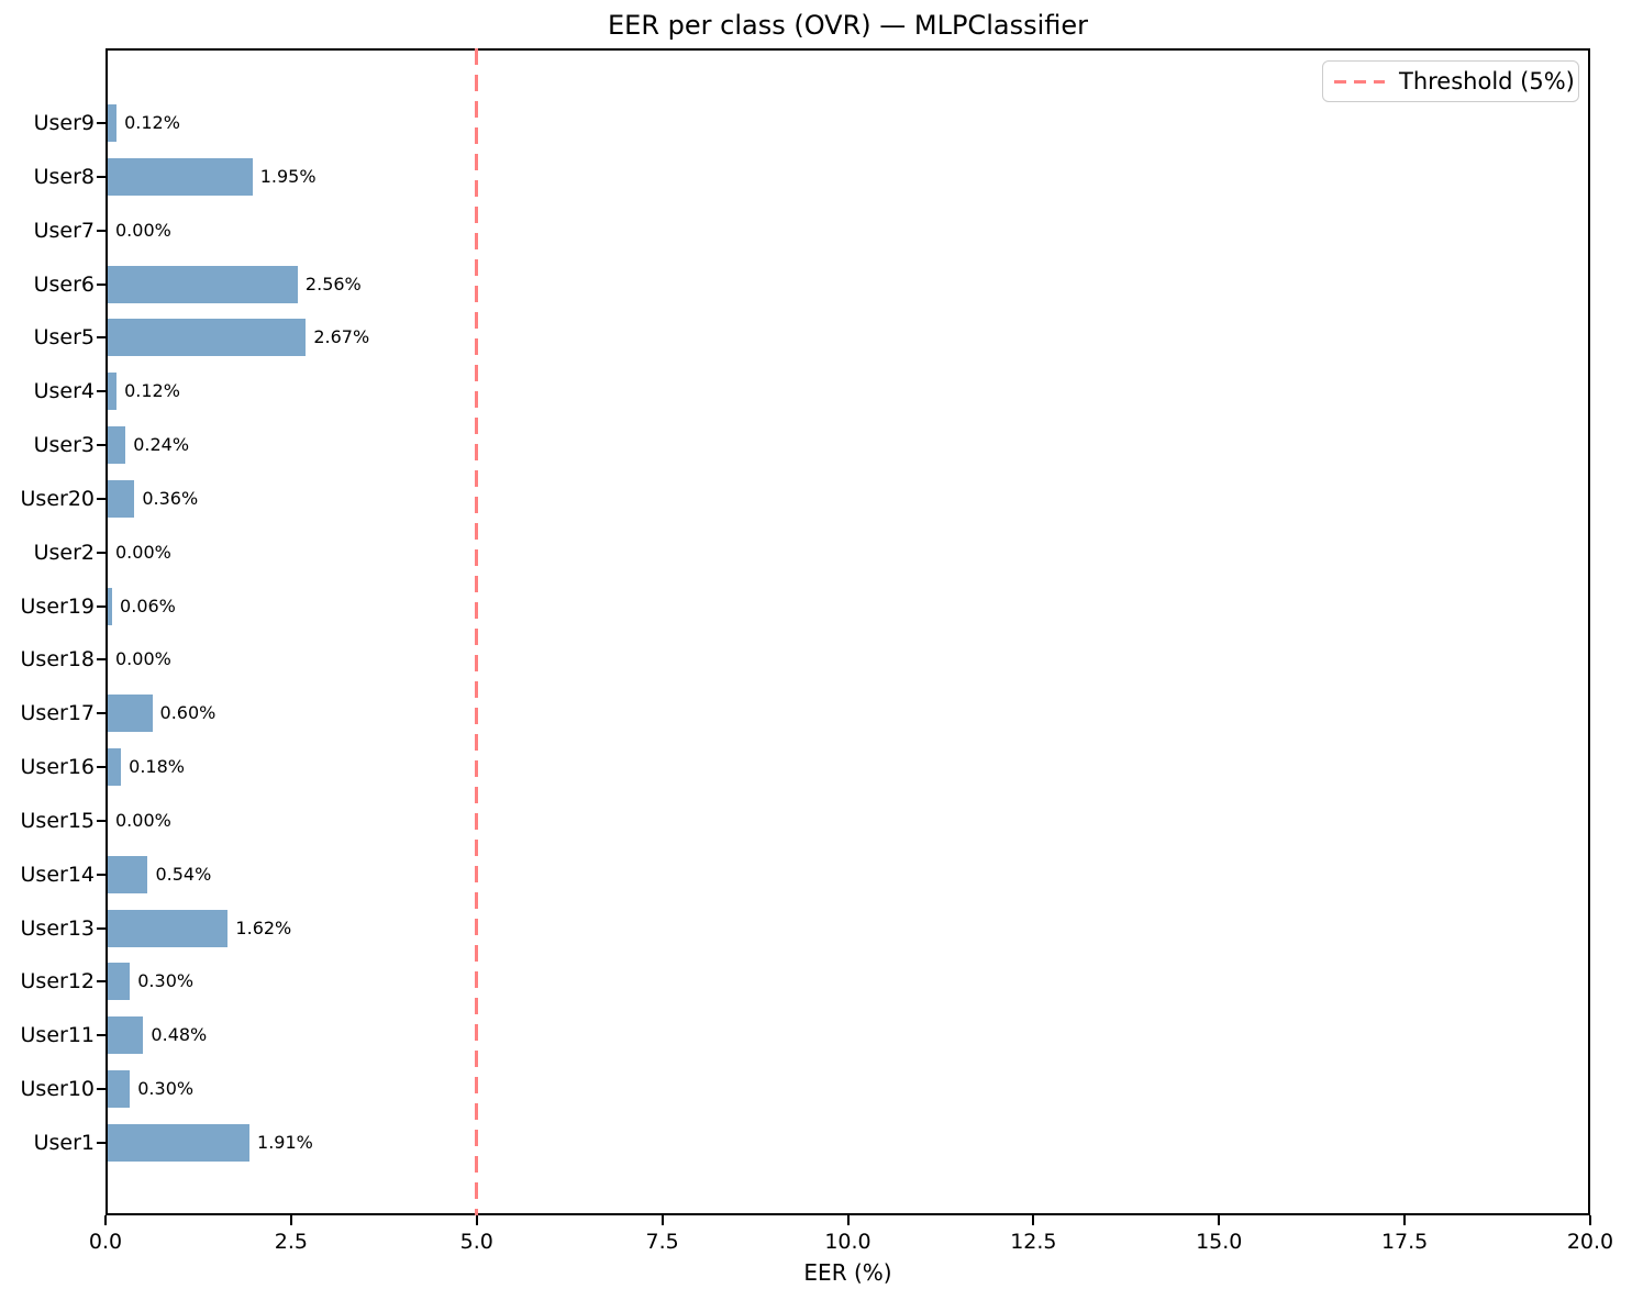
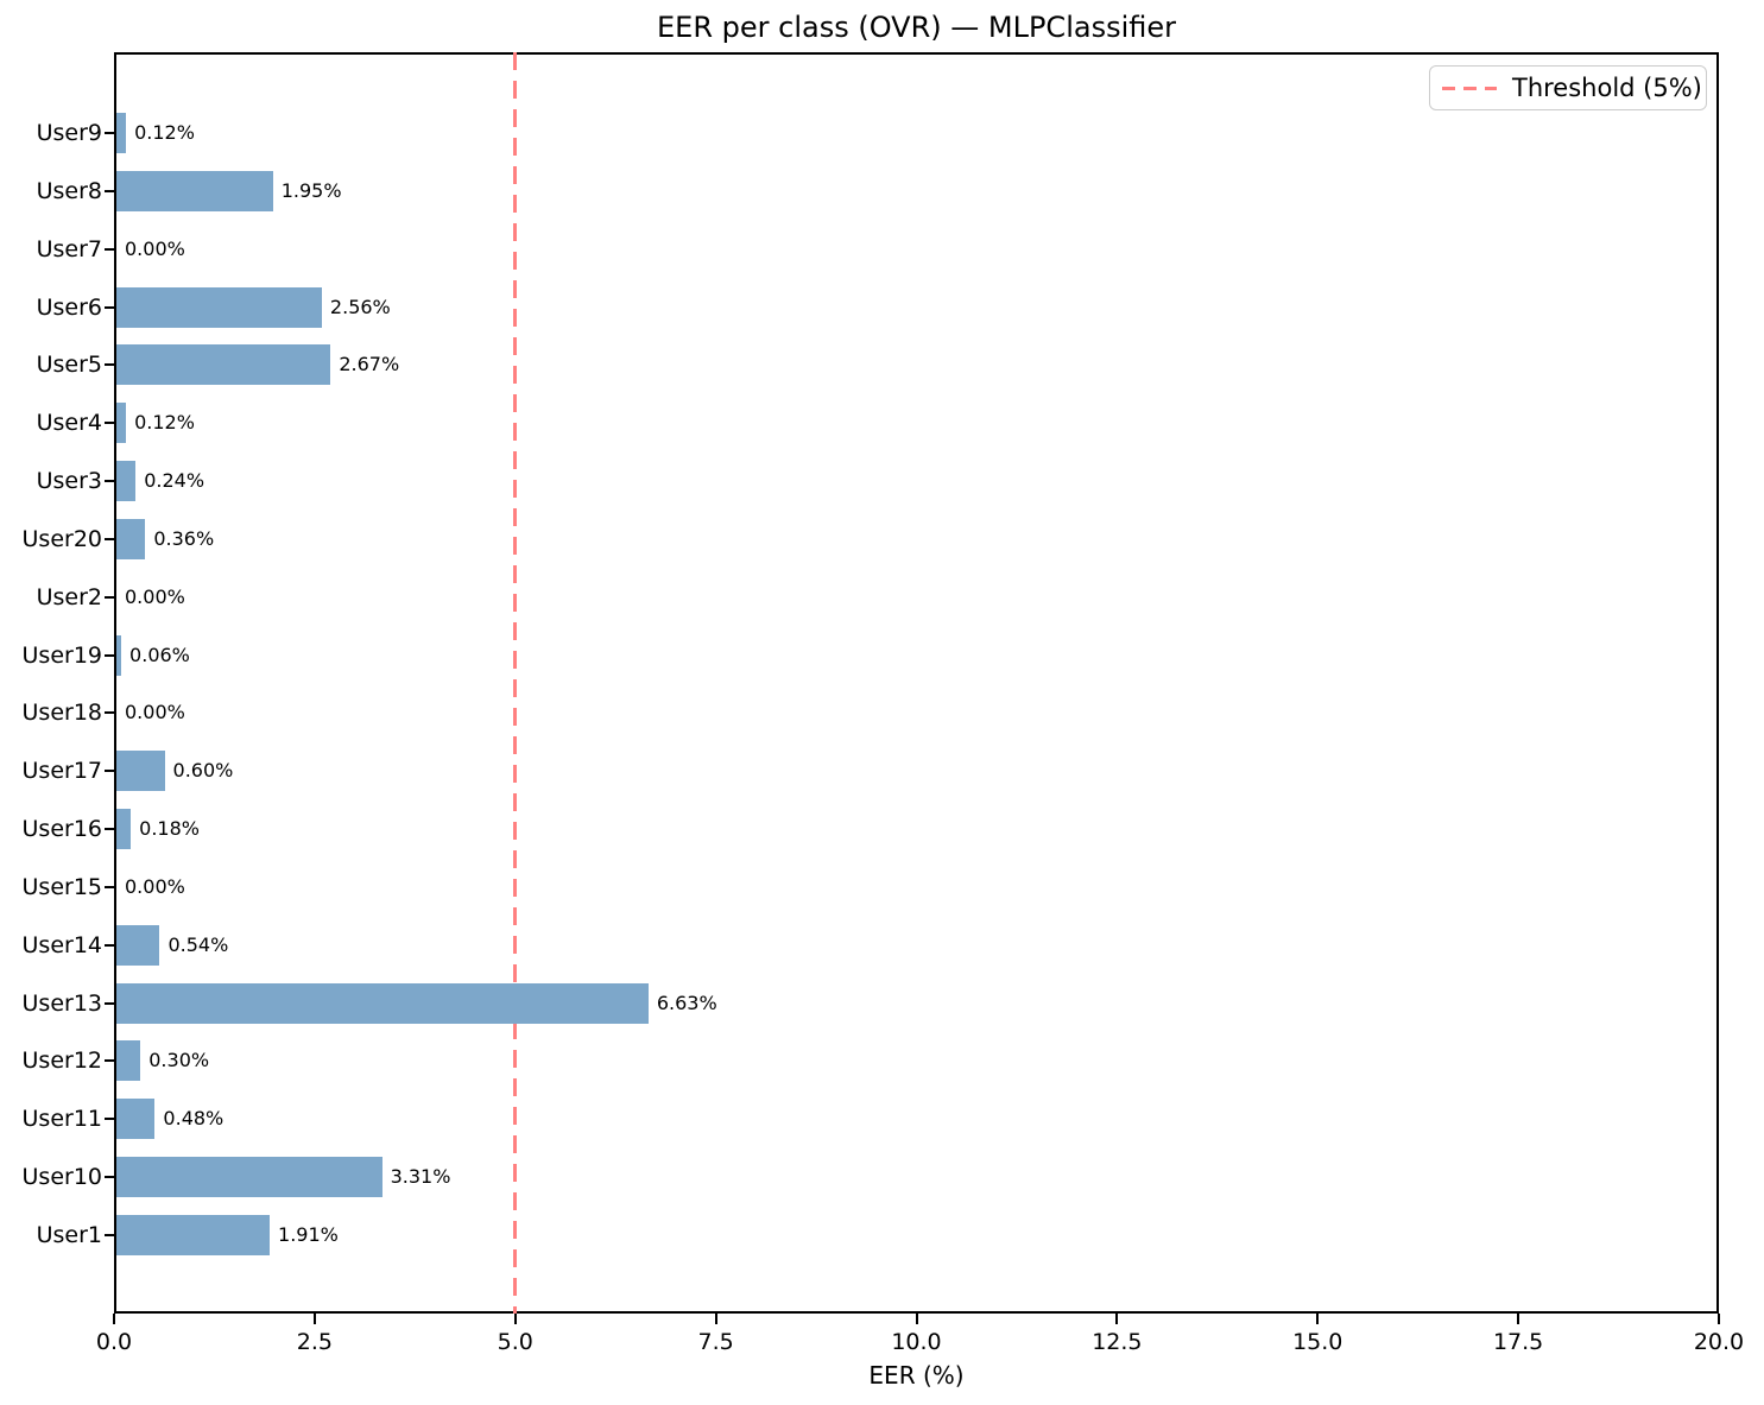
User13: 1.62% -> 6.63%
User10: 0.30% -> 3.31%
